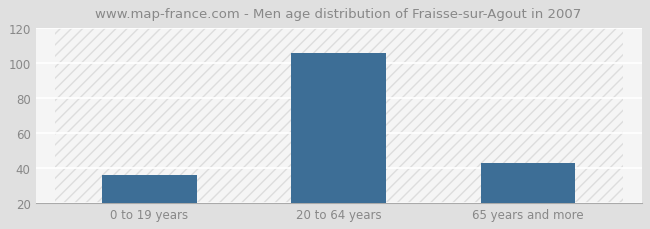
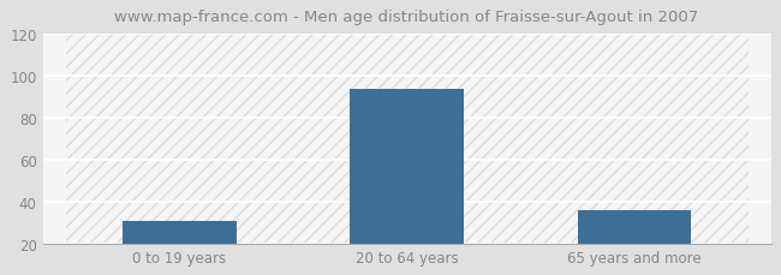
0 to 19 years: 36 -> 31
20 to 64 years: 106 -> 94
65 years and more: 43 -> 36
